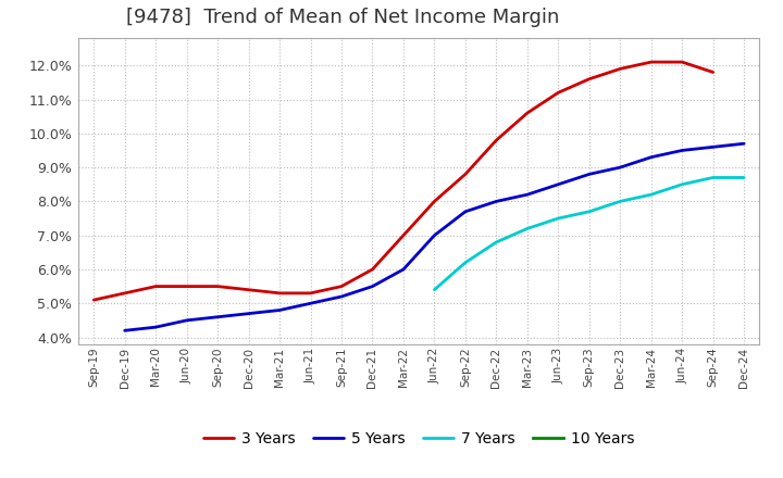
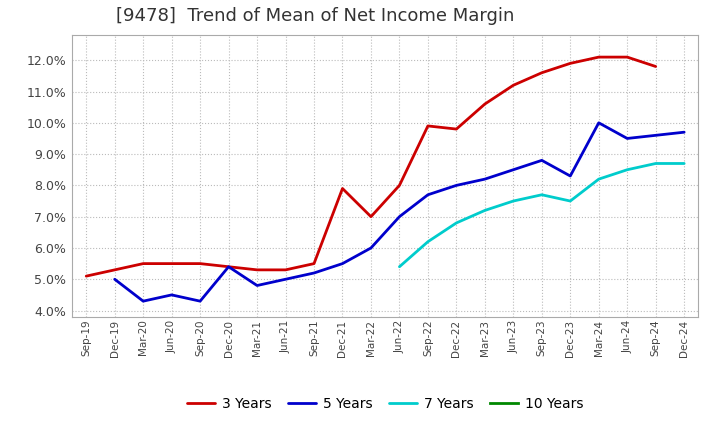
5 Years/Dec-19: 4.2% -> 5.0%
5 Years/Sep-20: 4.6% -> 4.3%
5 Years/Dec-20: 4.7% -> 5.4%
3 Years/Dec-21: 6.0% -> 7.9%
3 Years/Sep-22: 8.8% -> 9.9%
5 Years/Dec-23: 9.0% -> 8.3%
7 Years/Dec-23: 8.0% -> 7.5%
5 Years/Mar-24: 9.3% -> 10.0%
